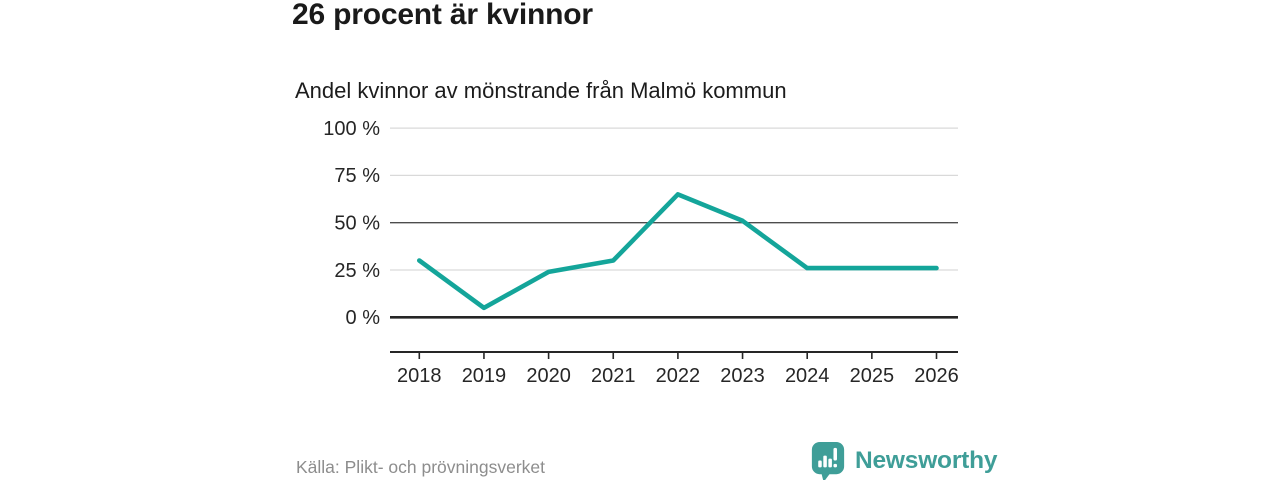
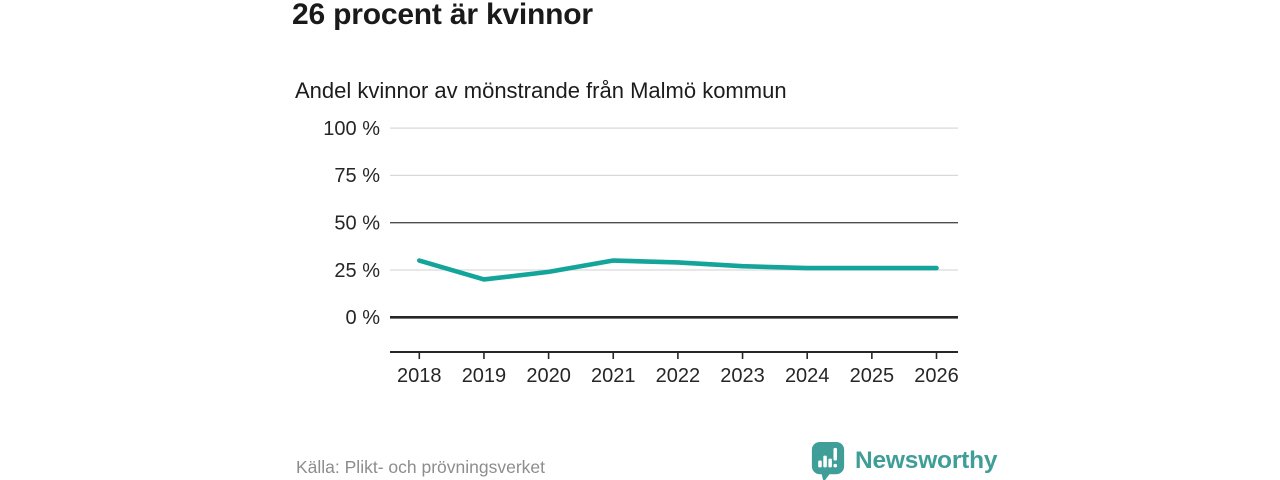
2019: 5% -> 20%
2022: 65% -> 29%
2023: 51% -> 27%
